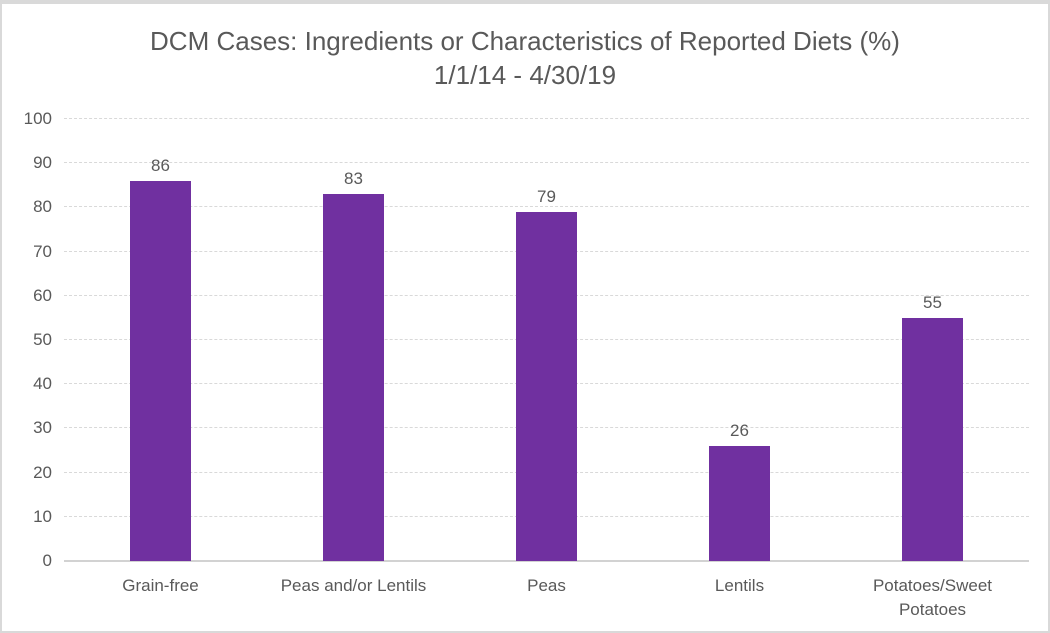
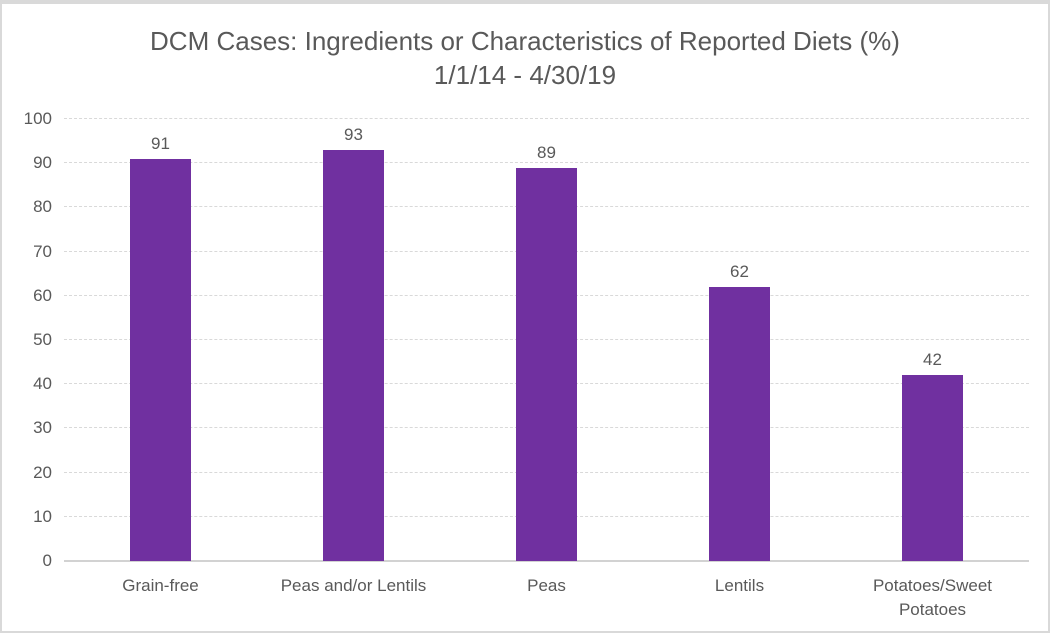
Grain-free: 86 -> 91
Peas and/or Lentils: 83 -> 93
Peas: 79 -> 89
Lentils: 26 -> 62
Potatoes/Sweet Potatoes: 55 -> 42
